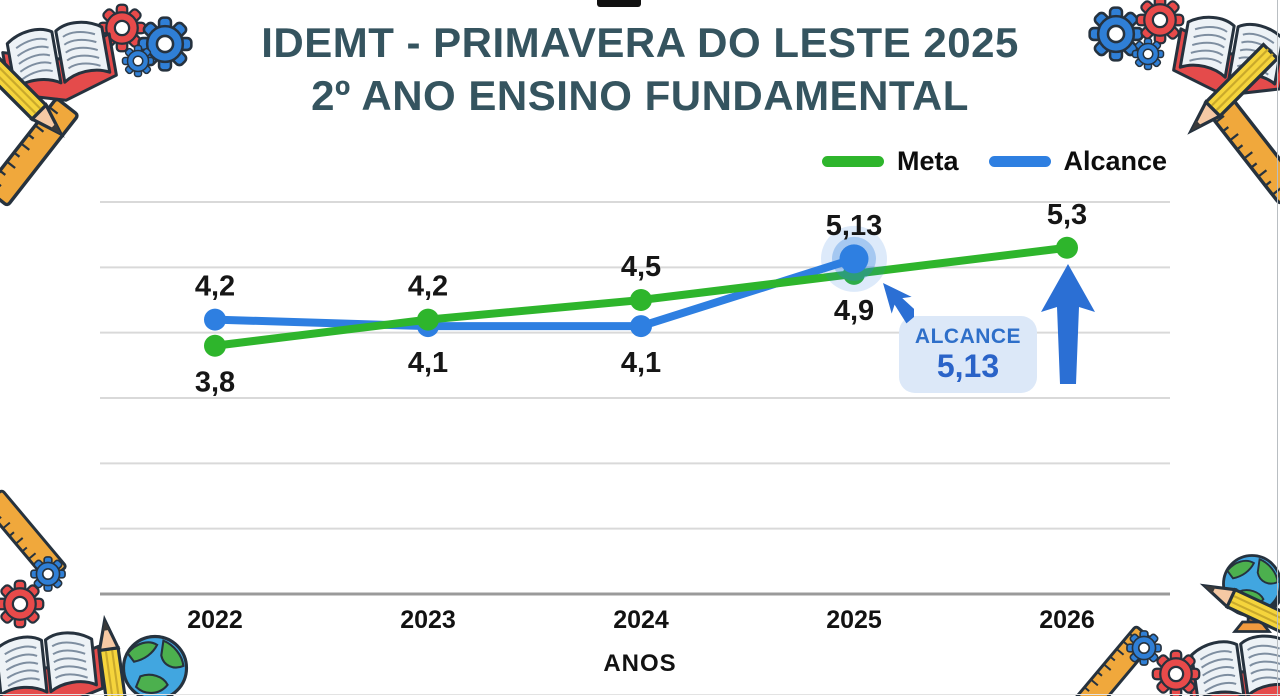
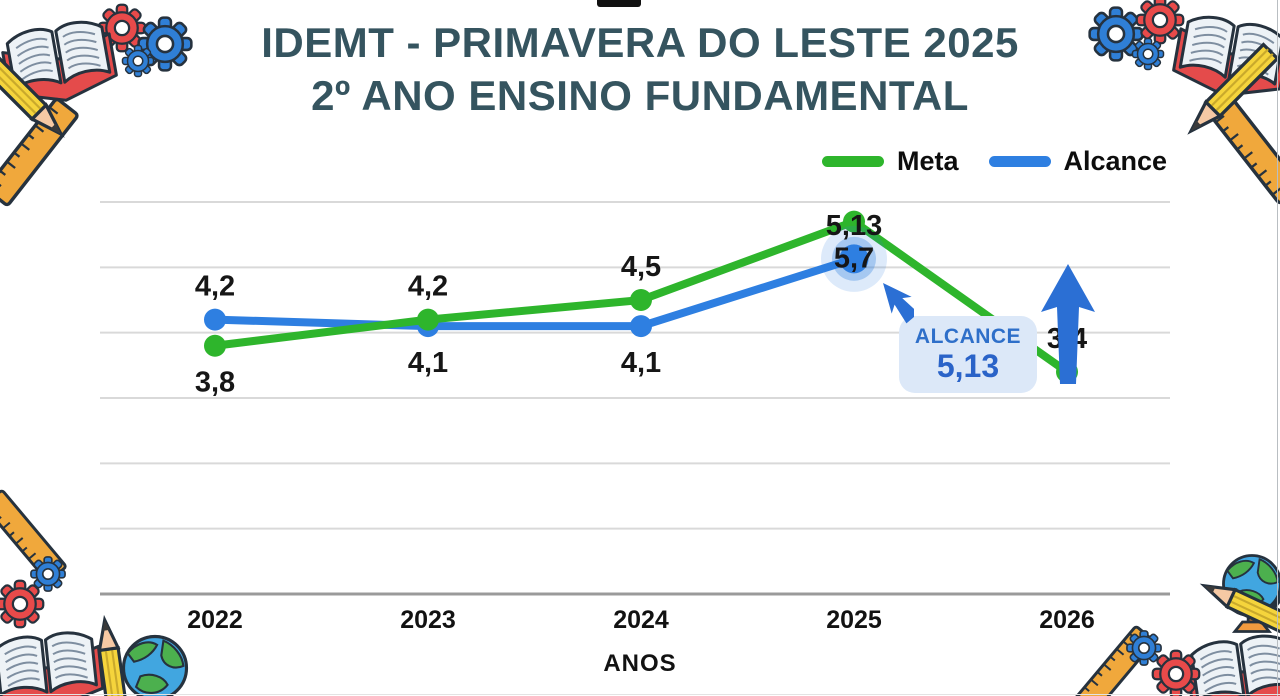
Meta/2025: 4,9 -> 5,7
Meta/2026: 5,3 -> 3,4
